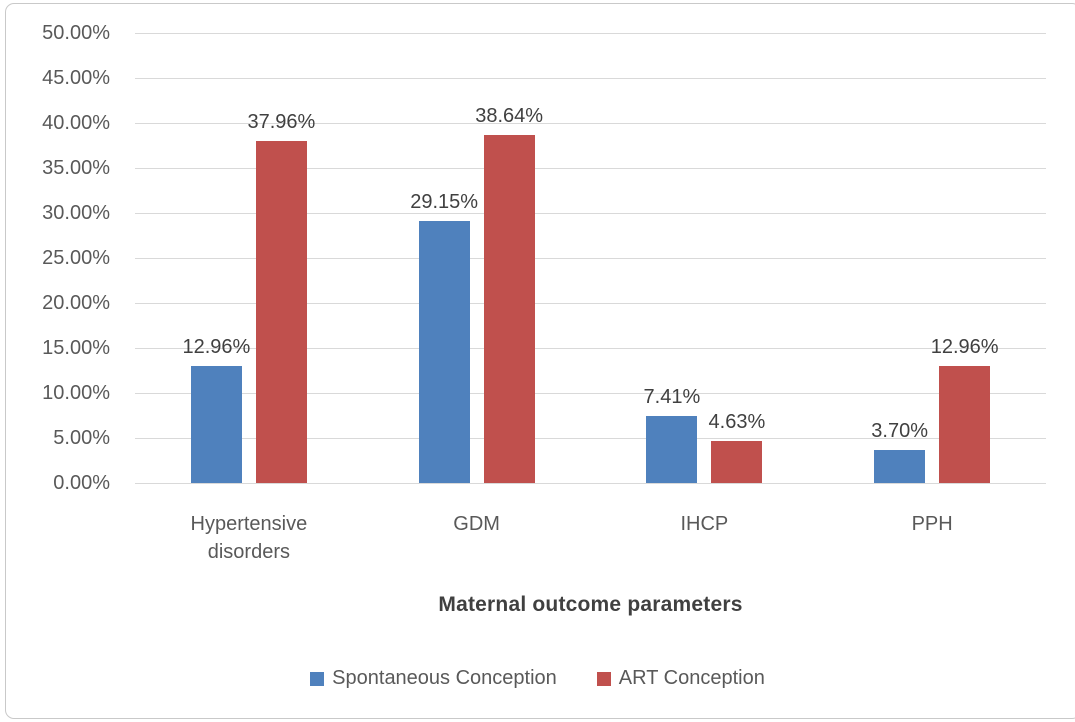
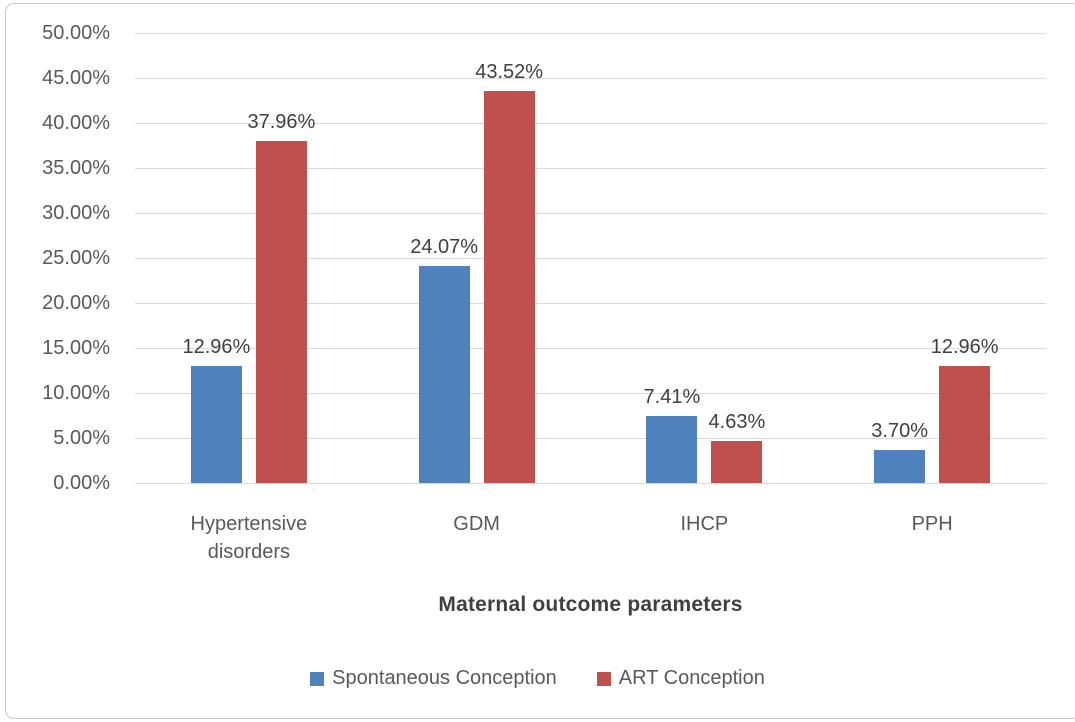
Spontaneous Conception/GDM: 29.15% -> 24.07%
ART Conception/GDM: 38.64% -> 43.52%
